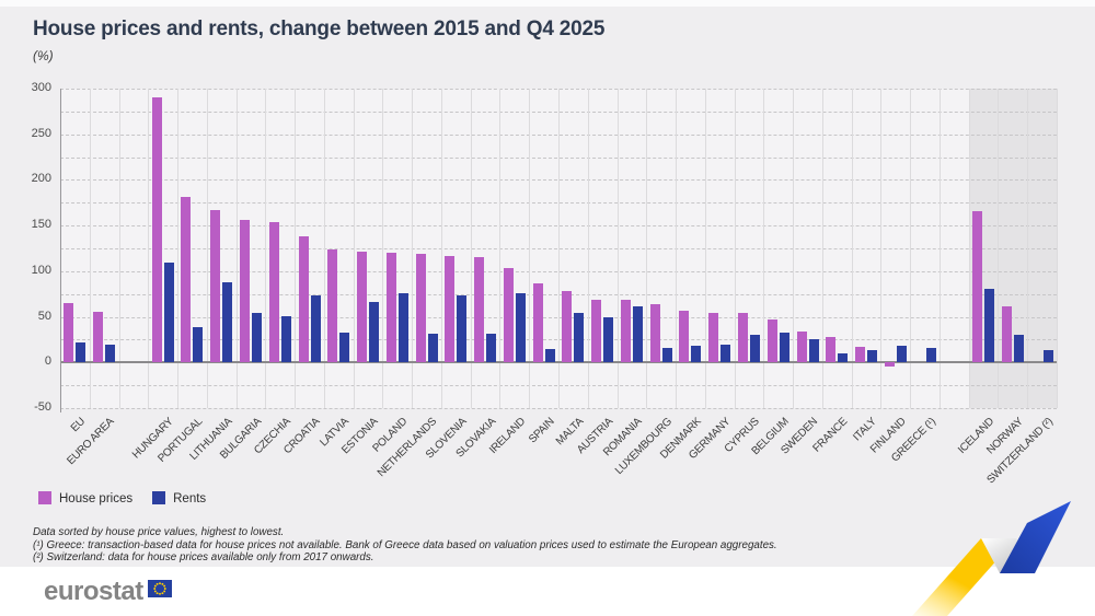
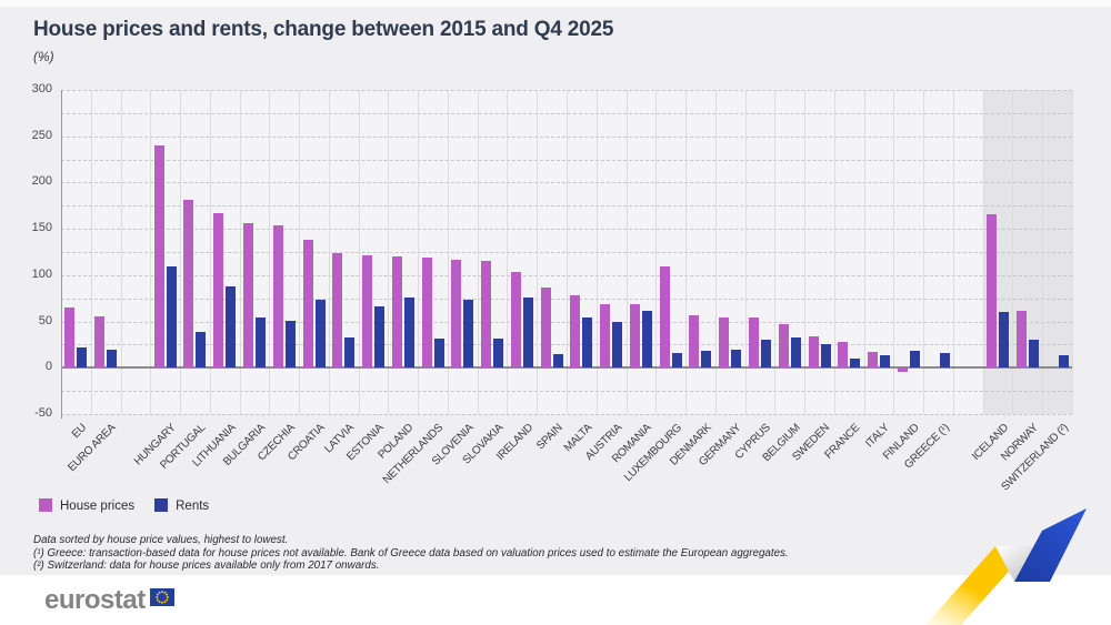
House prices/HUNGARY: 290 -> 240
House prices/LUXEMBOURG: 60 -> 110
Rents/ICELAND: 80 -> 60
